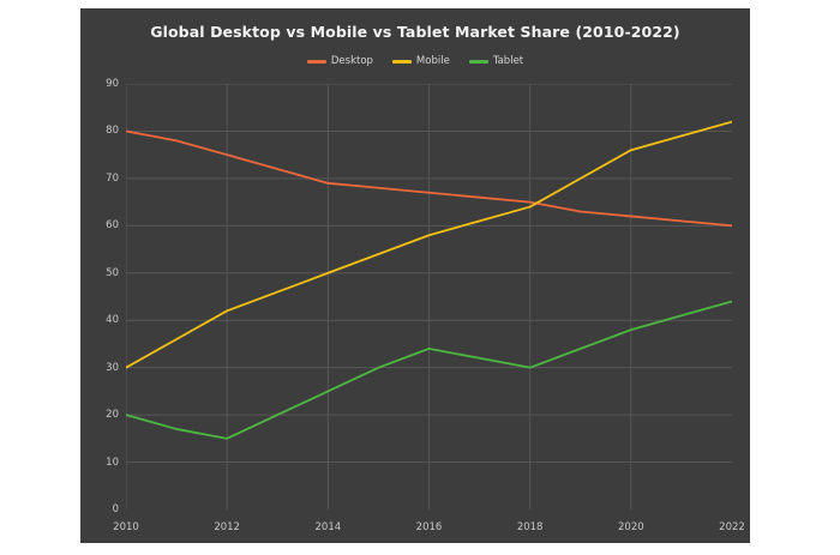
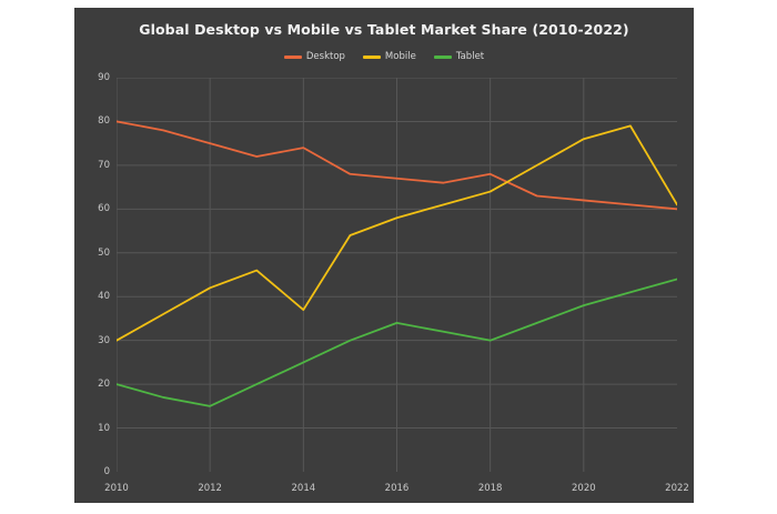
Desktop/2014: 69 -> 74
Mobile/2014: 50 -> 37
Desktop/2018: 65 -> 68
Mobile/2022: 82 -> 61
